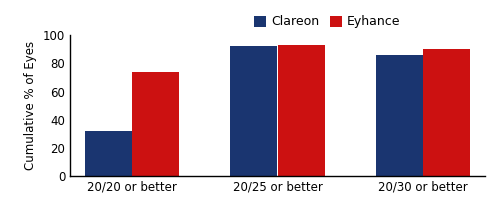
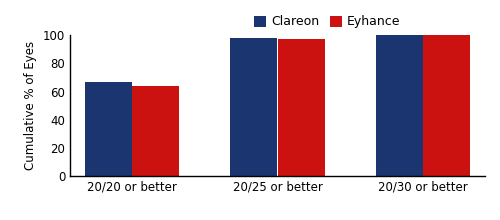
Clareon/20/20 or better: 32 -> 67
Eyhance/20/20 or better: 74 -> 64
Clareon/20/25 or better: 92 -> 98
Eyhance/20/25 or better: 93 -> 97
Clareon/20/30 or better: 86 -> 100
Eyhance/20/30 or better: 90 -> 100
